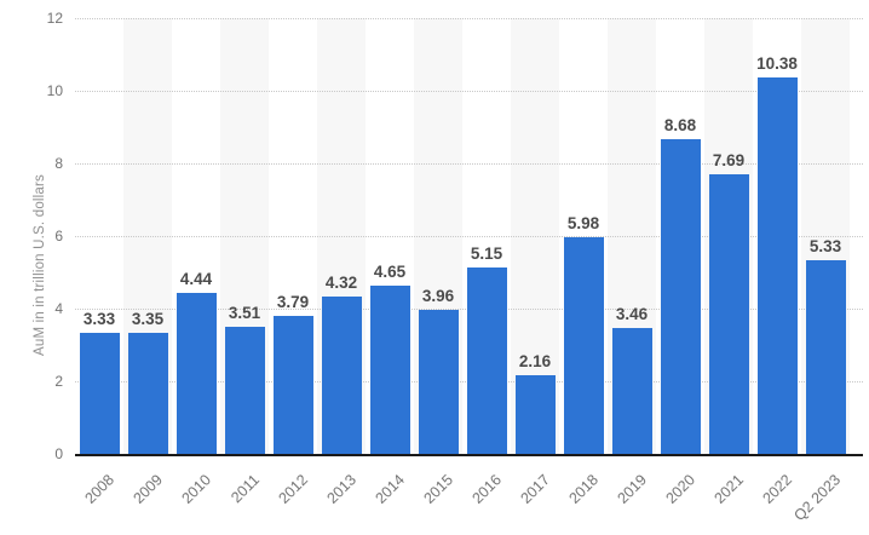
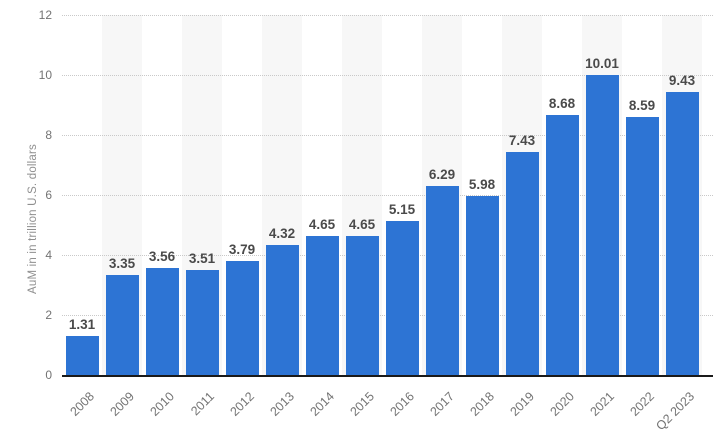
2008: 3.33 -> 1.31
2010: 4.44 -> 3.56
2015: 3.96 -> 4.65
2017: 2.16 -> 6.29
2019: 3.46 -> 7.43
2021: 7.69 -> 10.01
2022: 10.38 -> 8.59
Q2 2023: 5.33 -> 9.43
